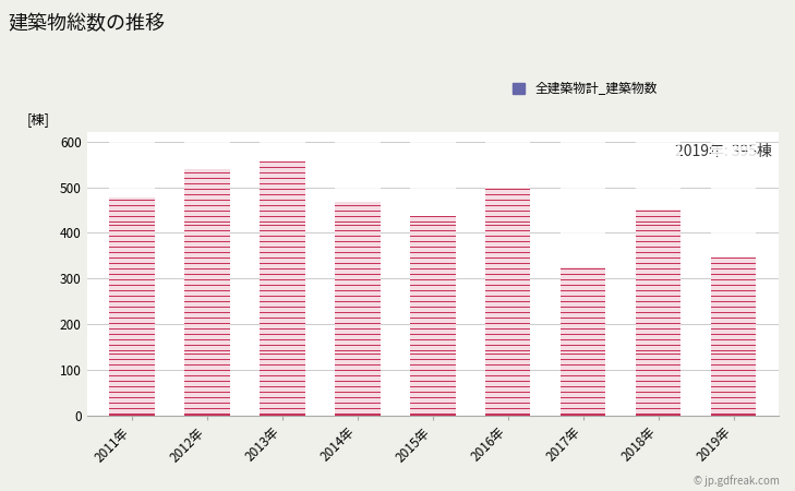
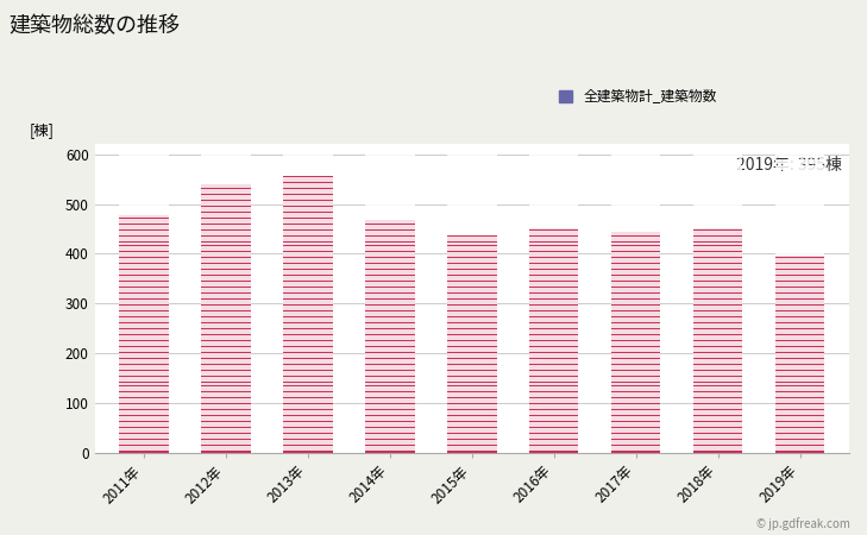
2016年: 500 -> 450
2017年: 325 -> 445
2019年: 345 -> 395
